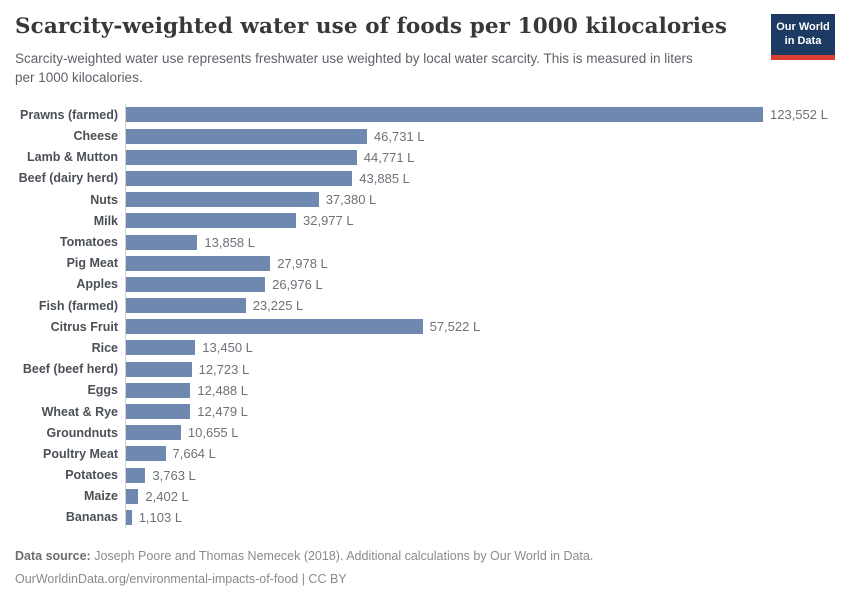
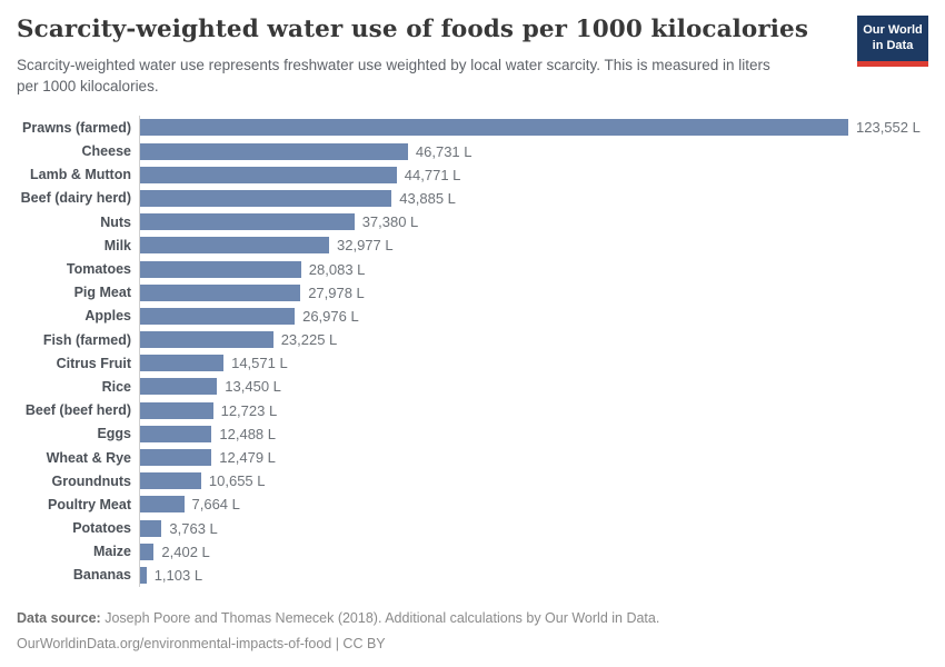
Tomatoes: 13,858 -> 28,083
Citrus Fruit: 57,522 -> 14,571
